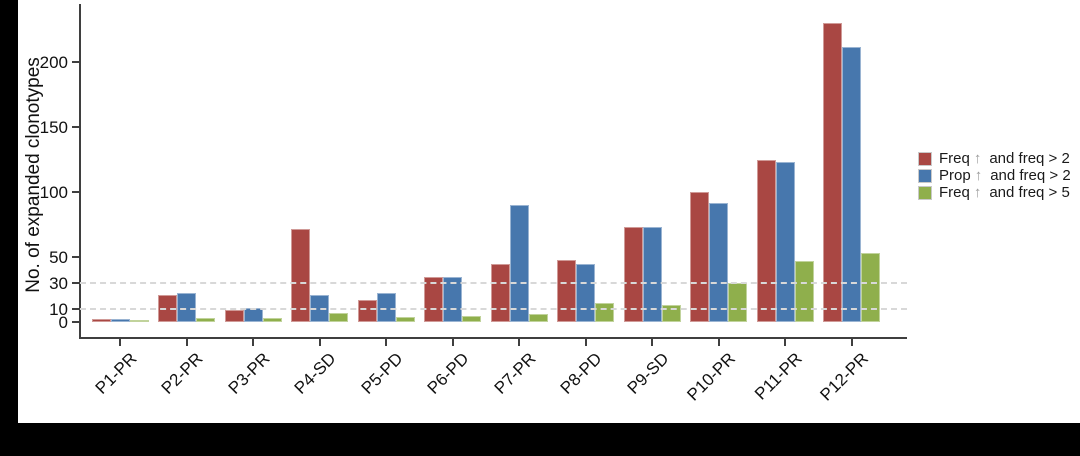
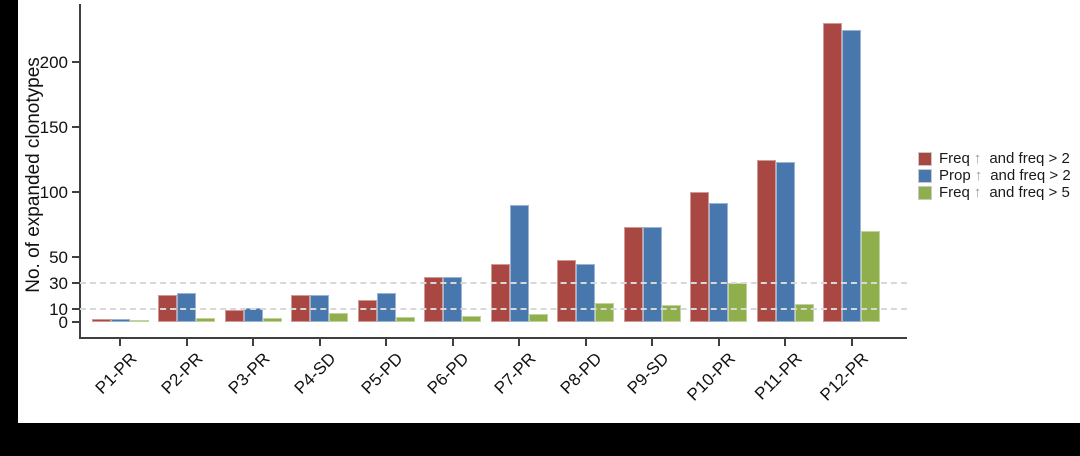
Freq ↑ and freq > 2/P4-SD: 72 -> 21
Freq ↑ and freq > 5/P11-PR: 47 -> 14
Prop ↑ and freq > 2/P12-PR: 212 -> 225
Freq ↑ and freq > 5/P12-PR: 53 -> 70
